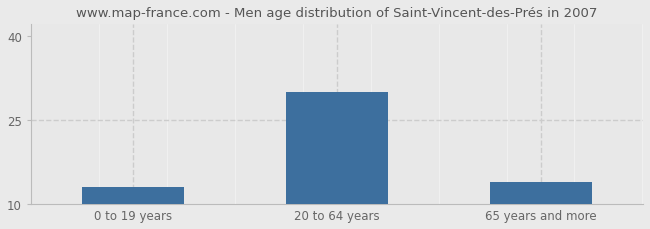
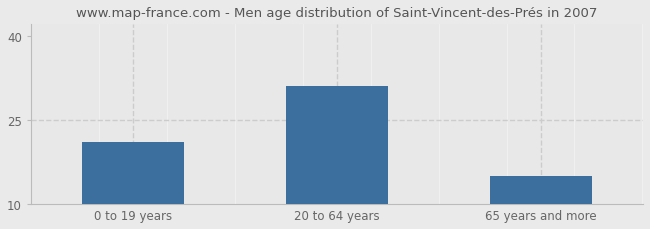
0 to 19 years: 13 -> 21
20 to 64 years: 30 -> 31
65 years and more: 14 -> 15
